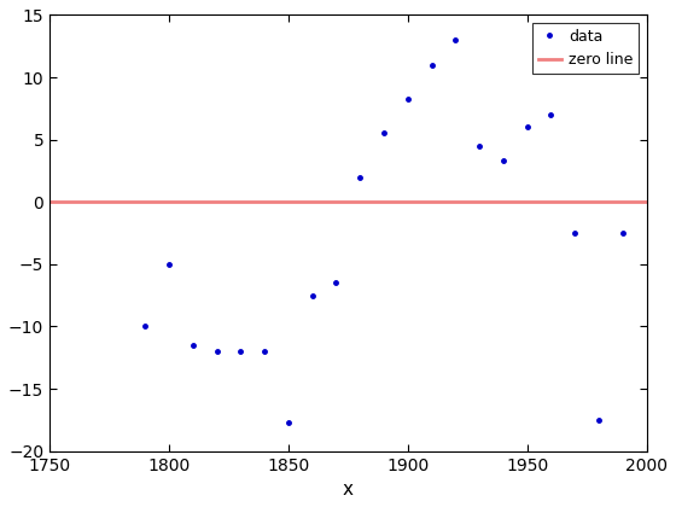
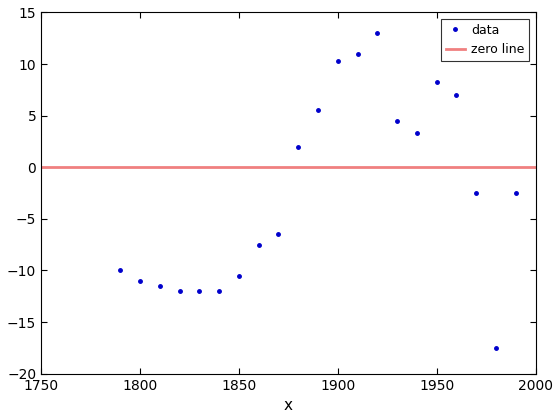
1800: -5.0 -> -11.0
1850: -17.7 -> -10.5
1900: 8.3 -> 10.3
1950: 6.0 -> 8.3
